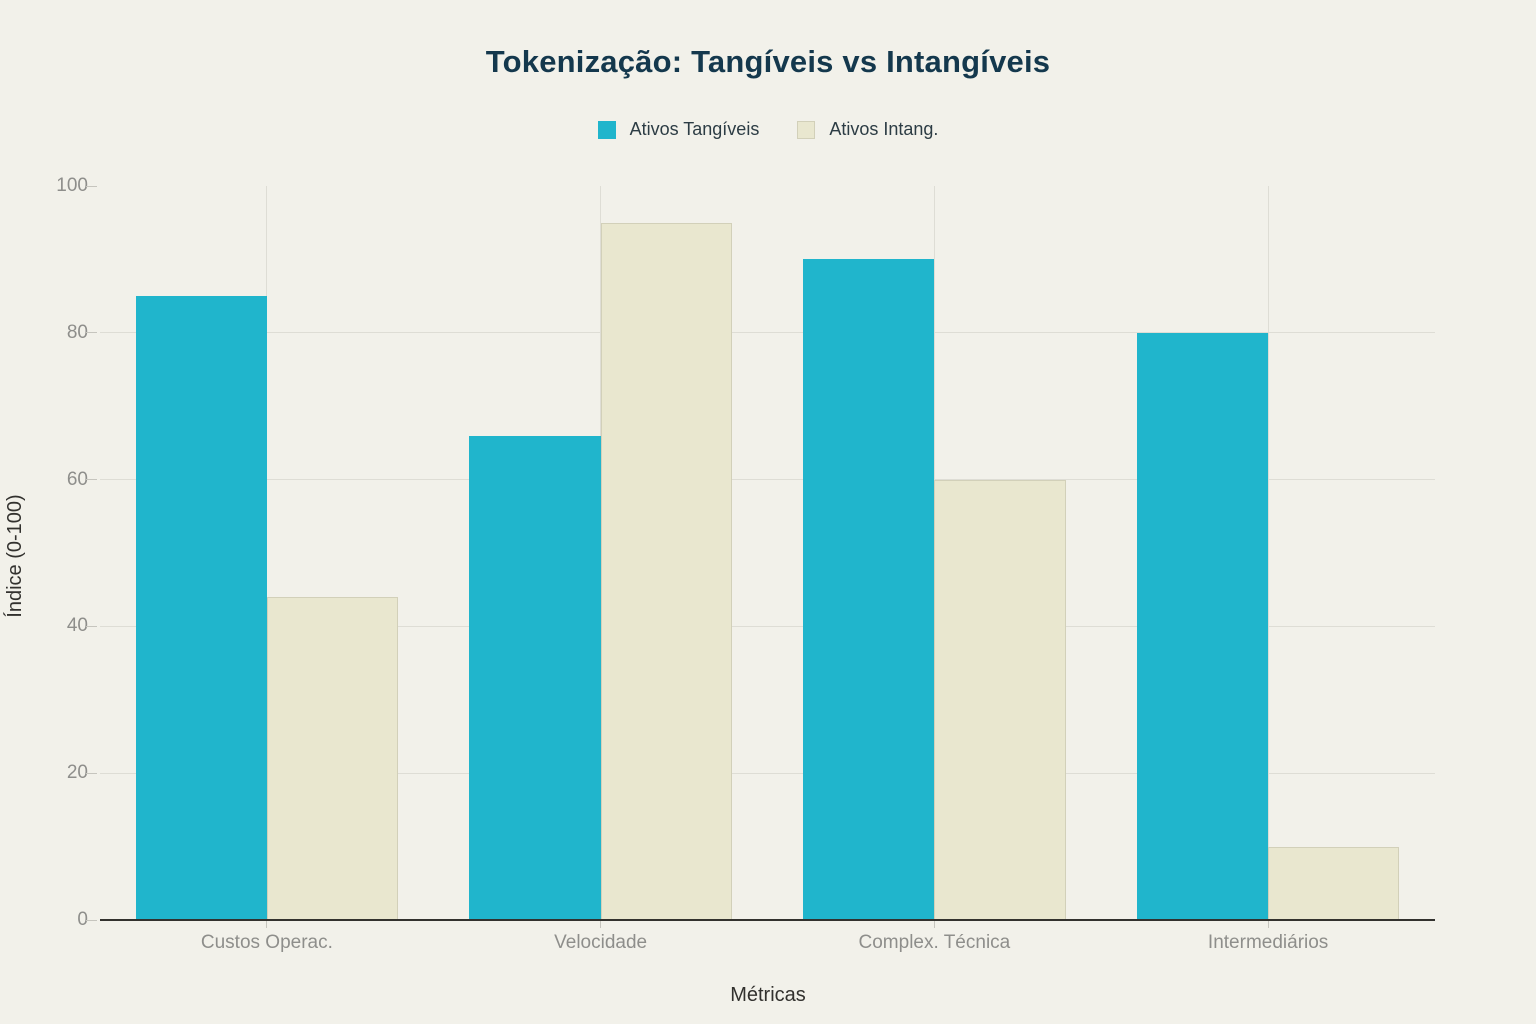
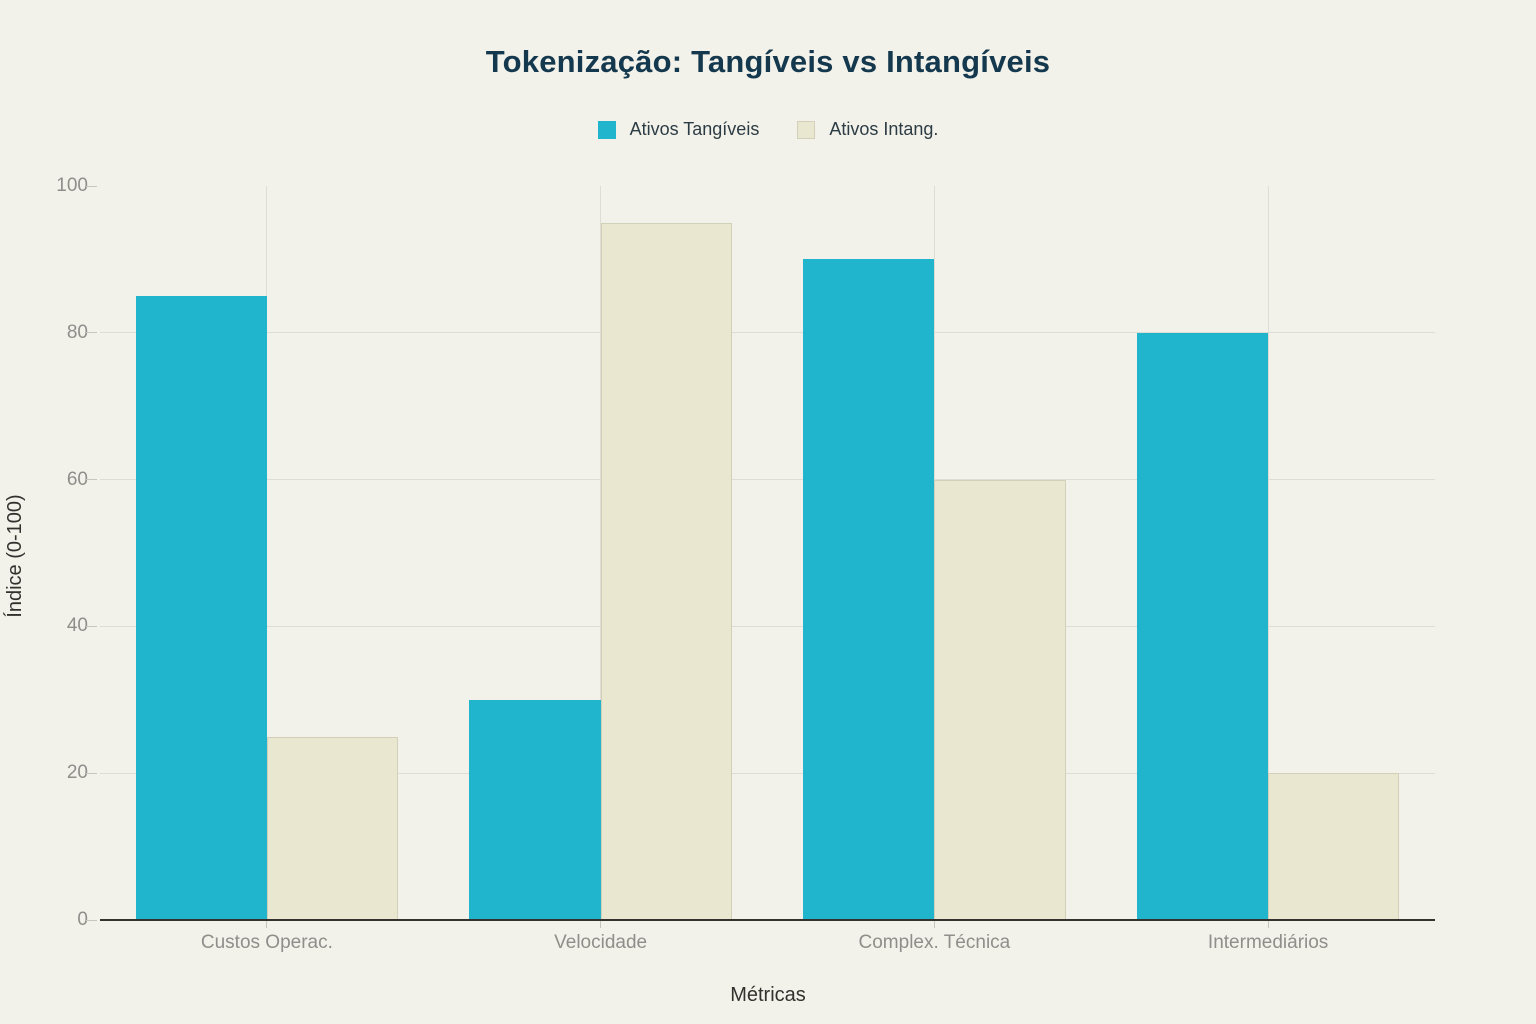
Ativos Intang./Custos Operac.: 44 -> 25
Ativos Tangíveis/Velocidade: 66 -> 30
Ativos Intang./Intermediários: 10 -> 20
